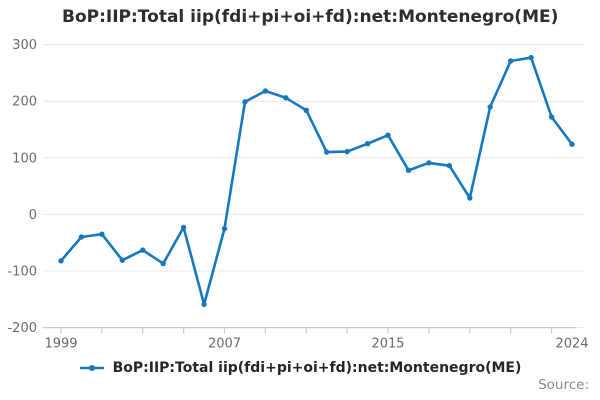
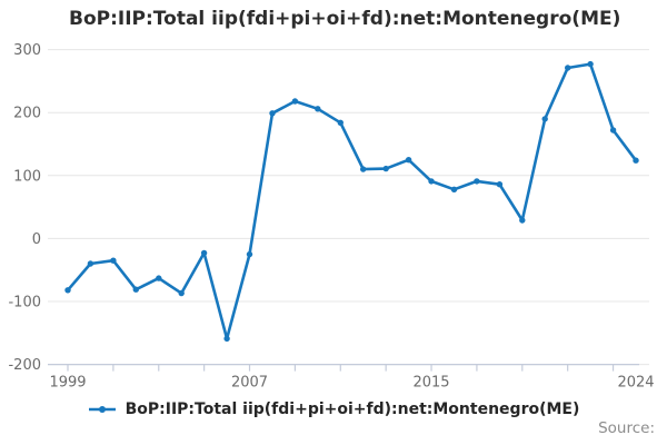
2015: 140 -> 90
